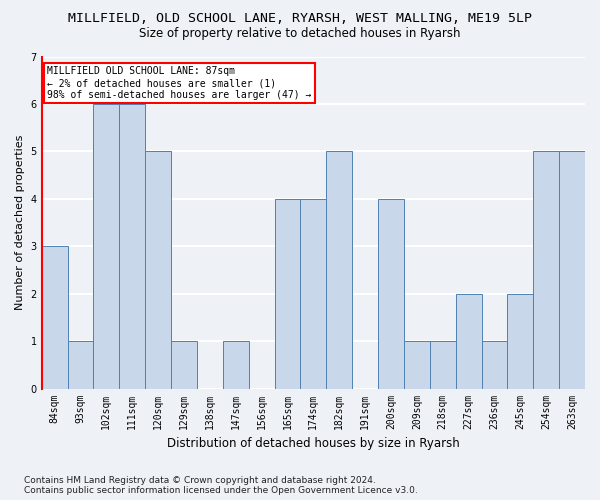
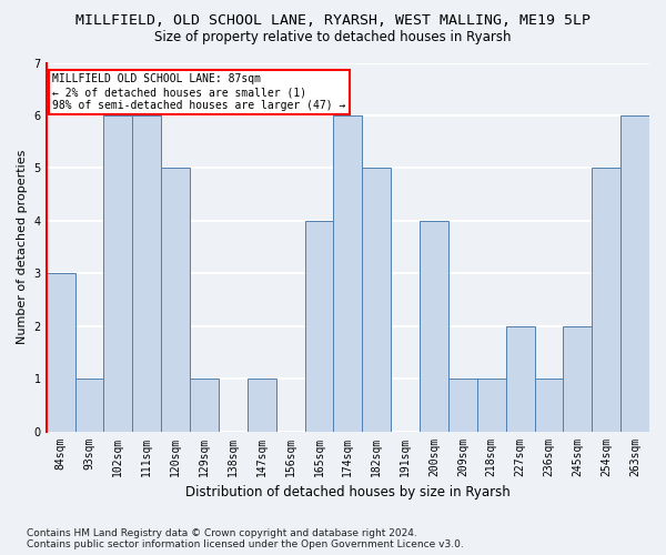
174sqm: 4 -> 6
263sqm: 5 -> 6
